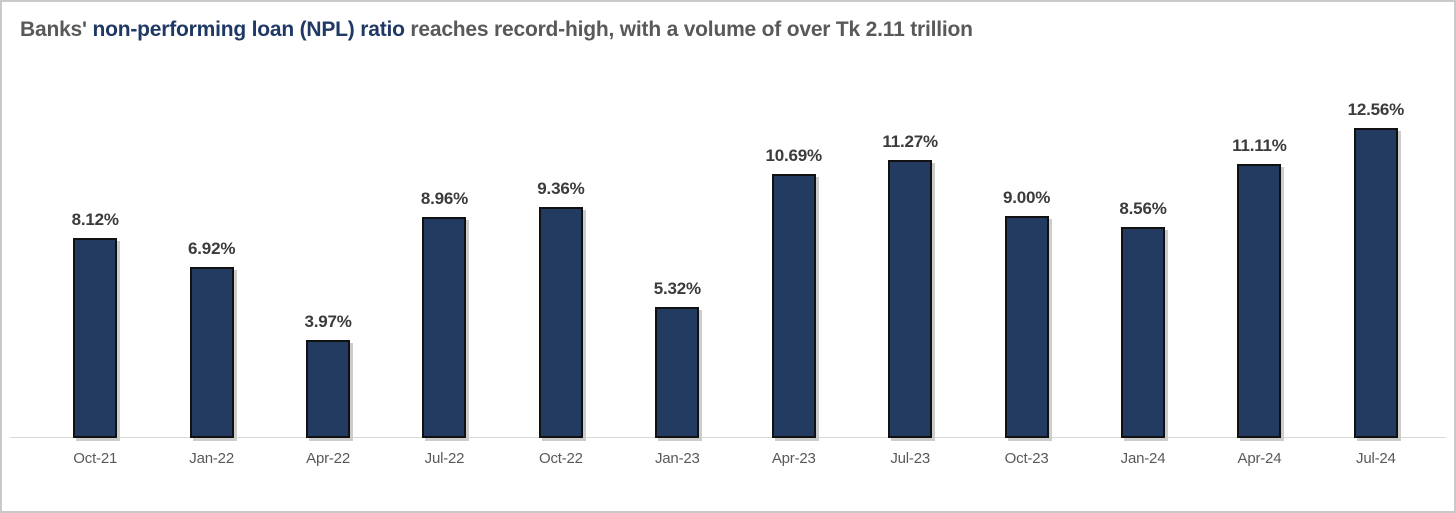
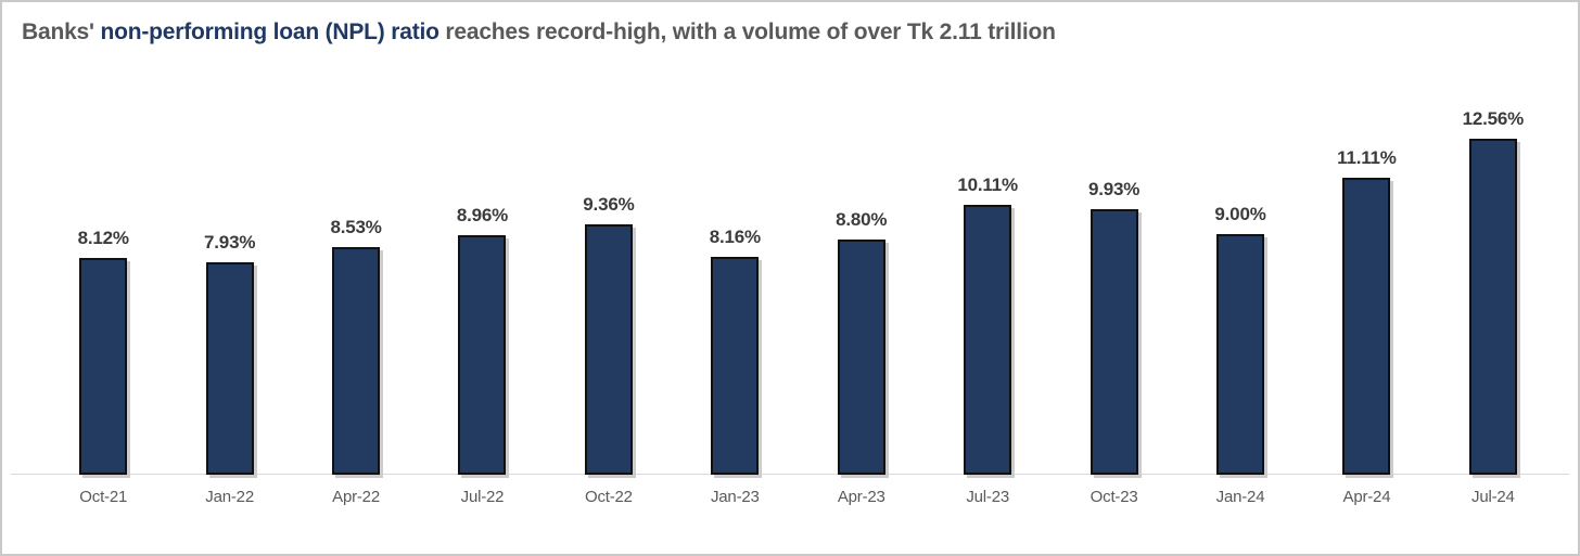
Jan-22: 6.92% -> 7.93%
Apr-22: 3.97% -> 8.53%
Jan-23: 5.32% -> 8.16%
Apr-23: 10.69% -> 8.80%
Jul-23: 11.27% -> 10.11%
Oct-23: 9.00% -> 9.93%
Jan-24: 8.56% -> 9.00%
